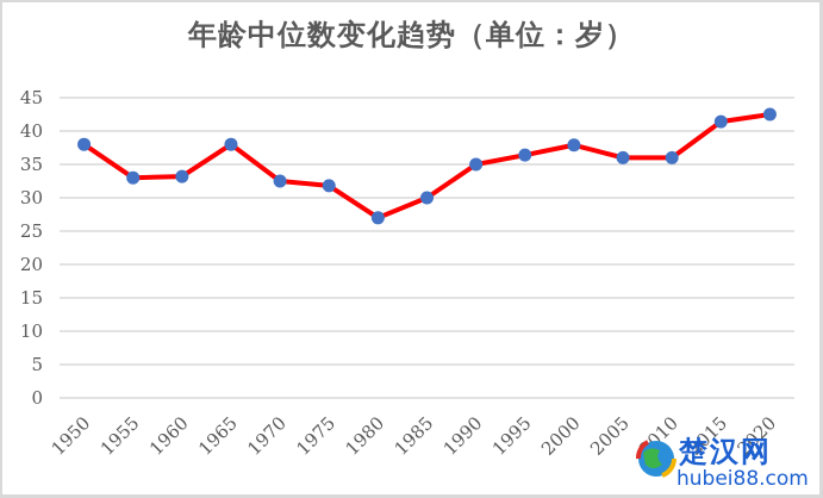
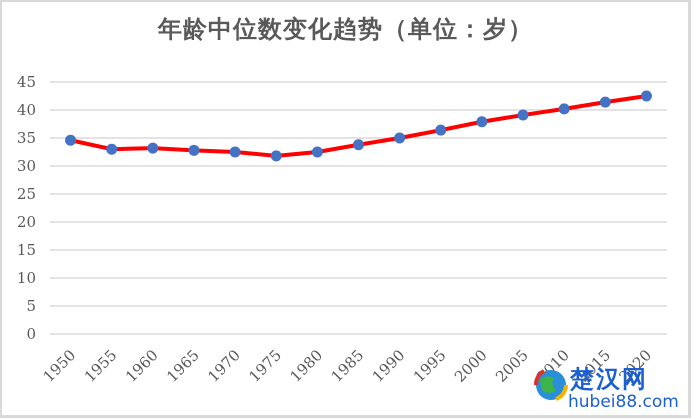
1950: 38 -> 35
1965: 38 -> 33
1980: 27 -> 32
1985: 30 -> 34
2005: 36 -> 39
2010: 36 -> 40
